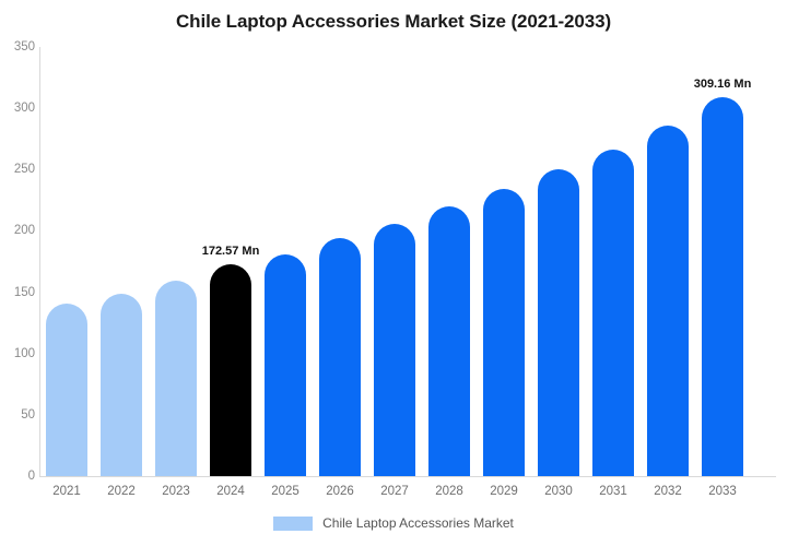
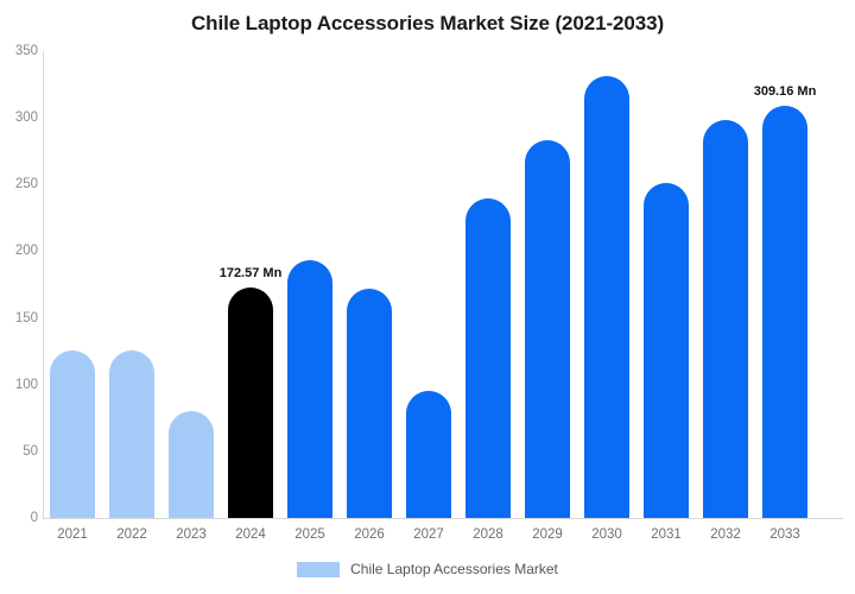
2021: 140 -> 126
2022: 148 -> 126
2023: 159 -> 80
2025: 181 -> 193
2026: 194 -> 172
2027: 206 -> 95
2028: 220 -> 240
2029: 234 -> 283
2030: 250 -> 331
2031: 266 -> 251
2032: 286 -> 298
